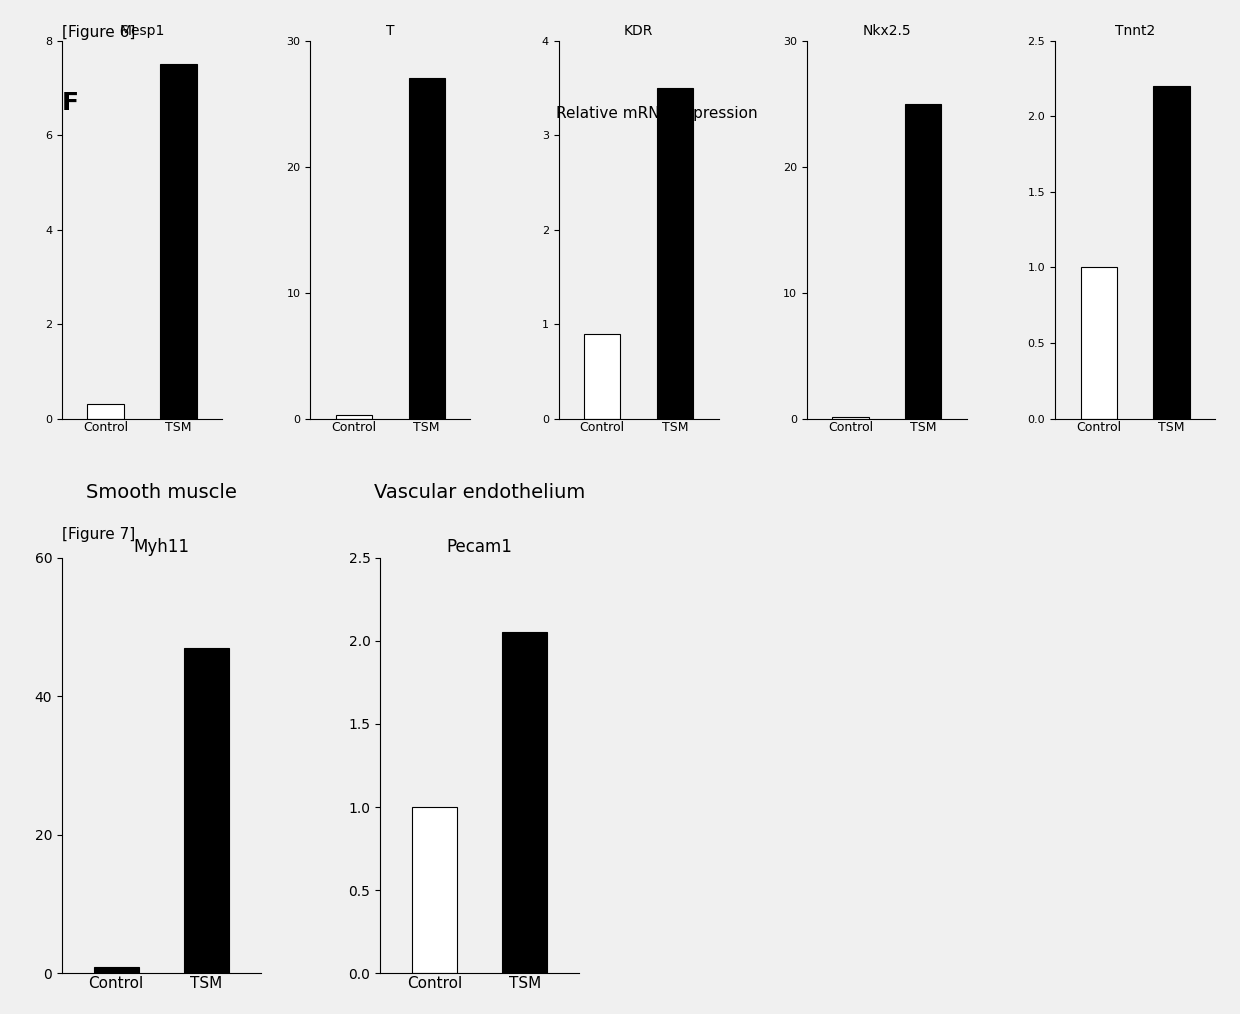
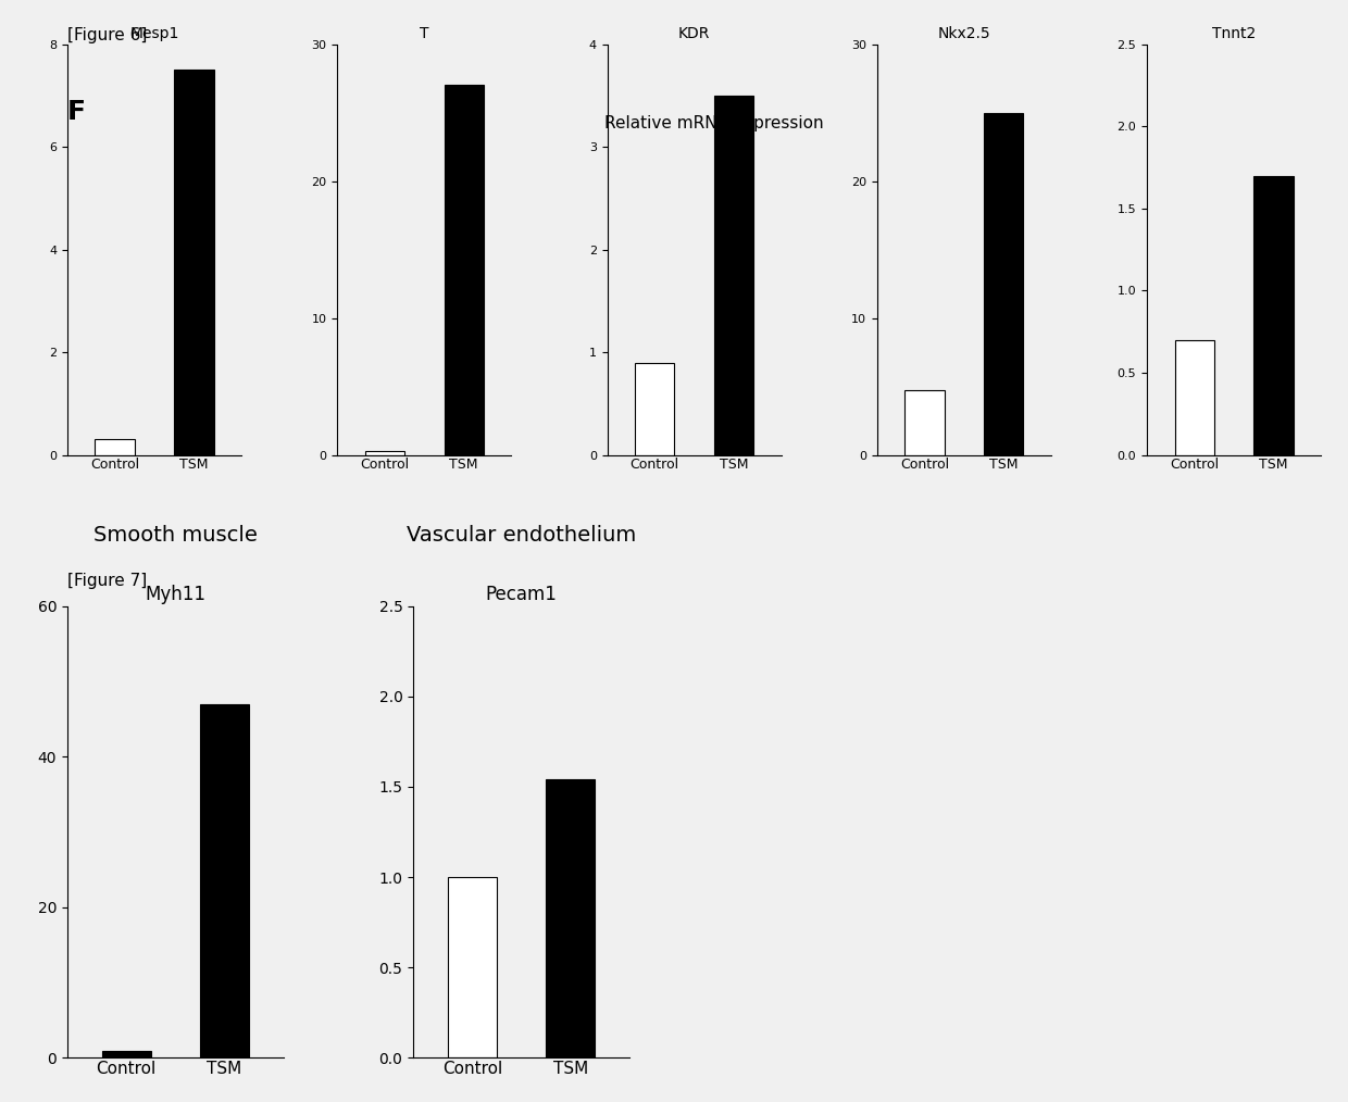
Nkx2.5/Control: 0.1 -> 4.7
Tnnt2/Control: 1.0 -> 0.7
Tnnt2/TSM: 2.2 -> 1.7
Pecam1/TSM: 2.05 -> 1.54
